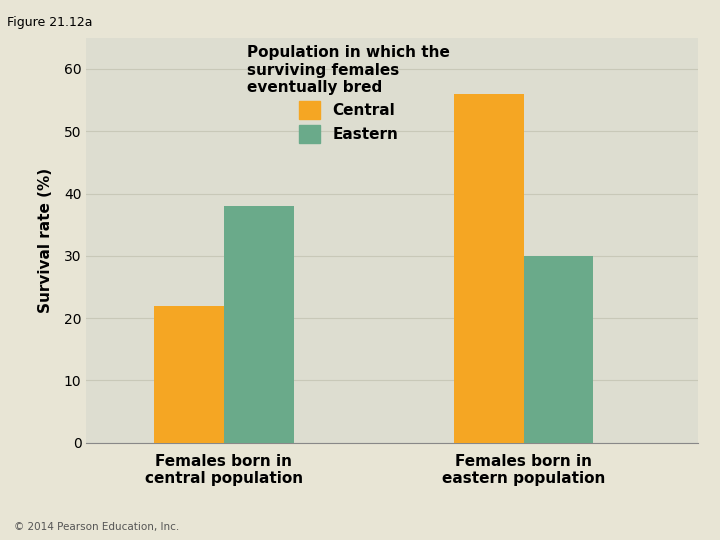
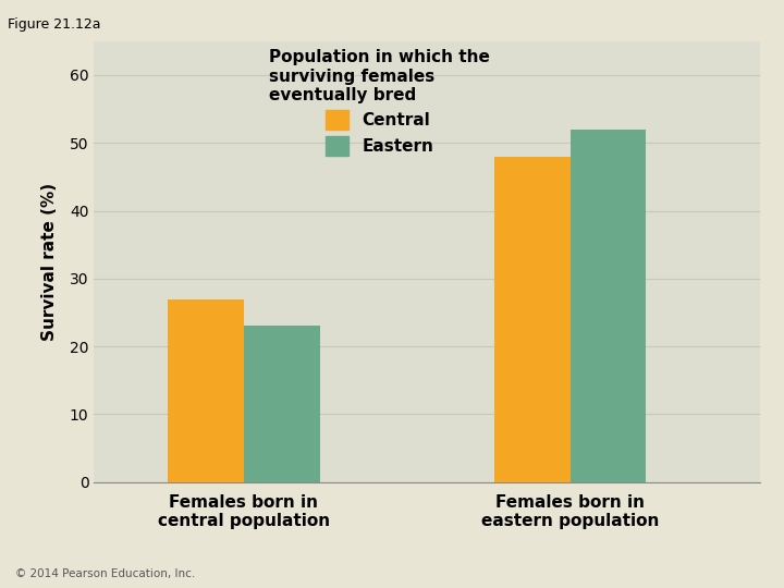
Central/Females born in central population: 22 -> 27
Eastern/Females born in central population: 38 -> 23
Central/Females born in eastern population: 56 -> 48
Eastern/Females born in eastern population: 30 -> 52
